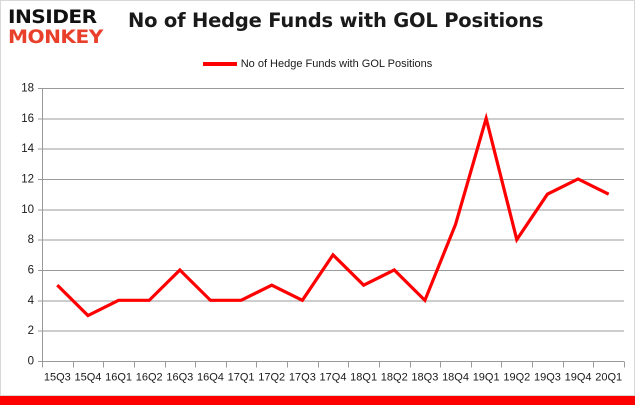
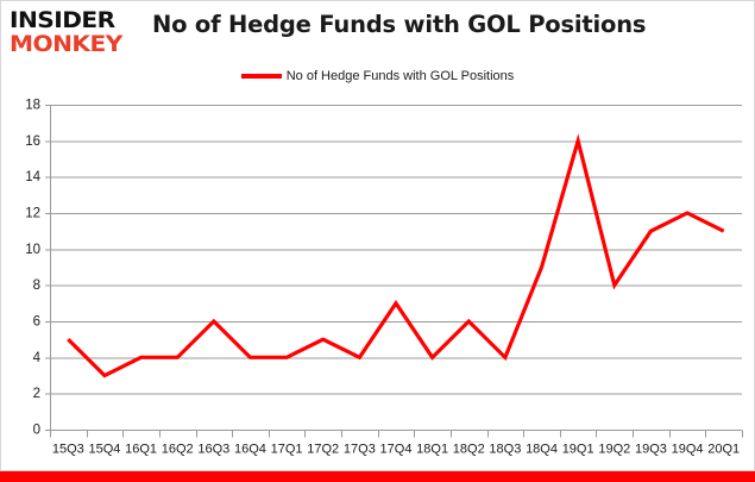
18Q1: 5 -> 4
